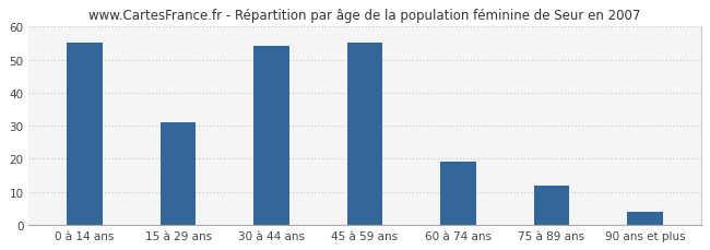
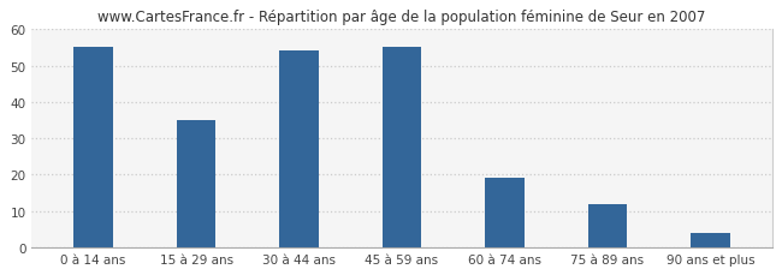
15 à 29 ans: 31 -> 35
